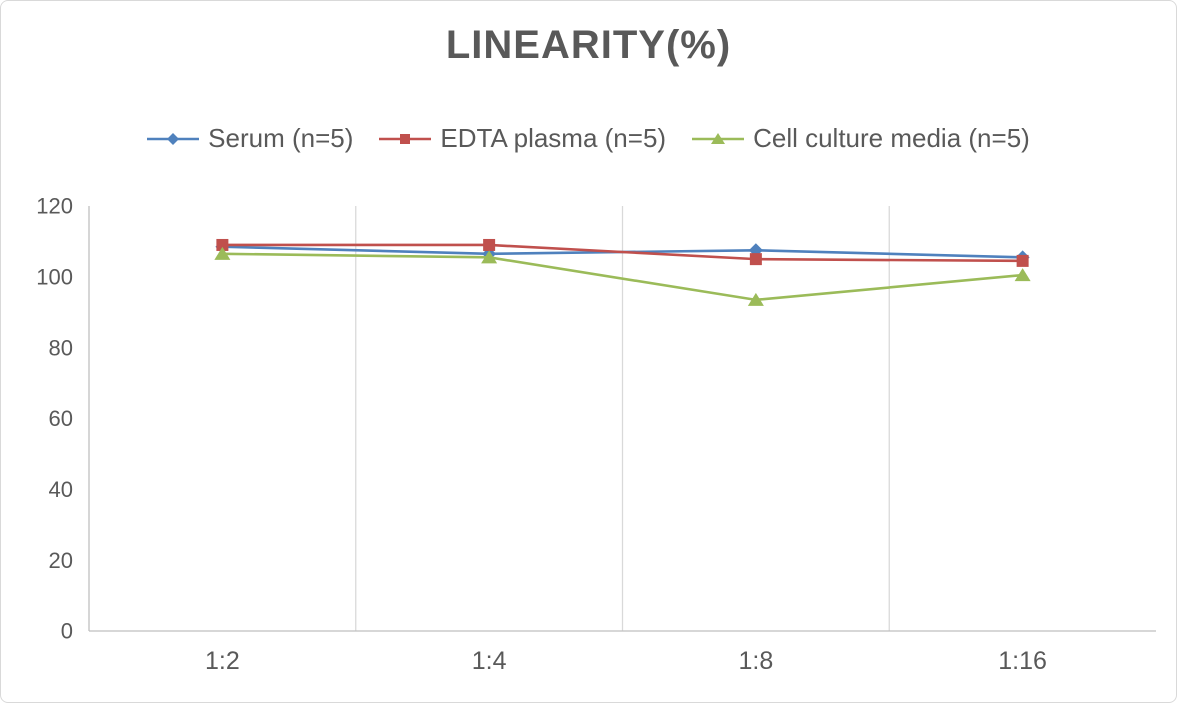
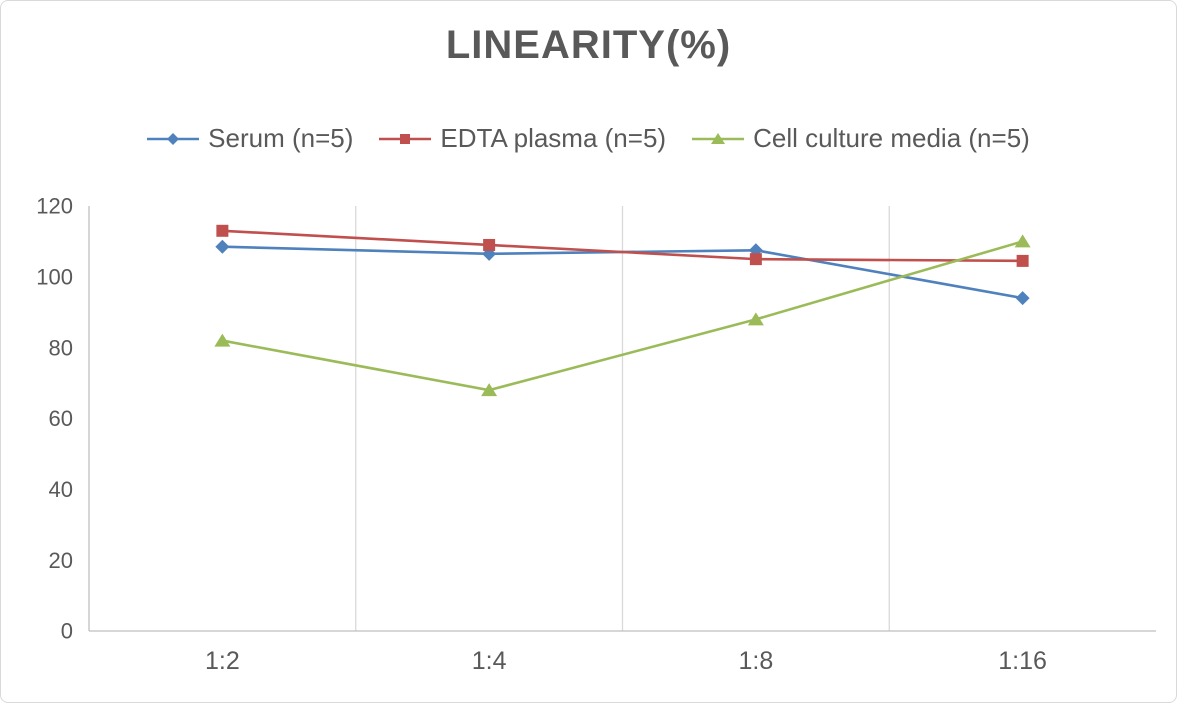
EDTA plasma (n=5)/1:2: 109 -> 113
Cell culture media (n=5)/1:2: 106 -> 82
Cell culture media (n=5)/1:4: 106 -> 68
Cell culture media (n=5)/1:8: 94 -> 88
Serum (n=5)/1:16: 106 -> 94
Cell culture media (n=5)/1:16: 100 -> 110
